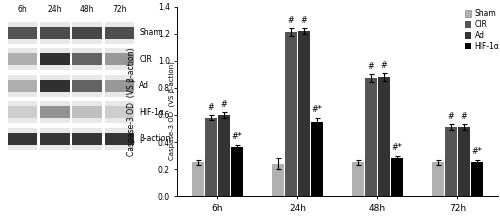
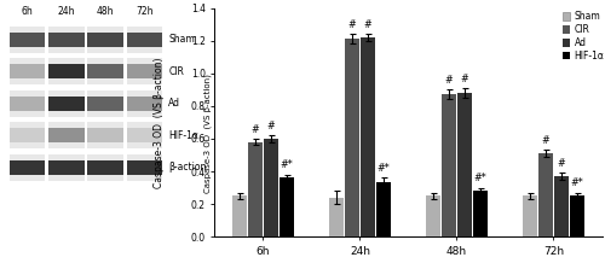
HIF-1α/24h: 0.55 -> 0.33
Ad/72h: 0.51 -> 0.37
